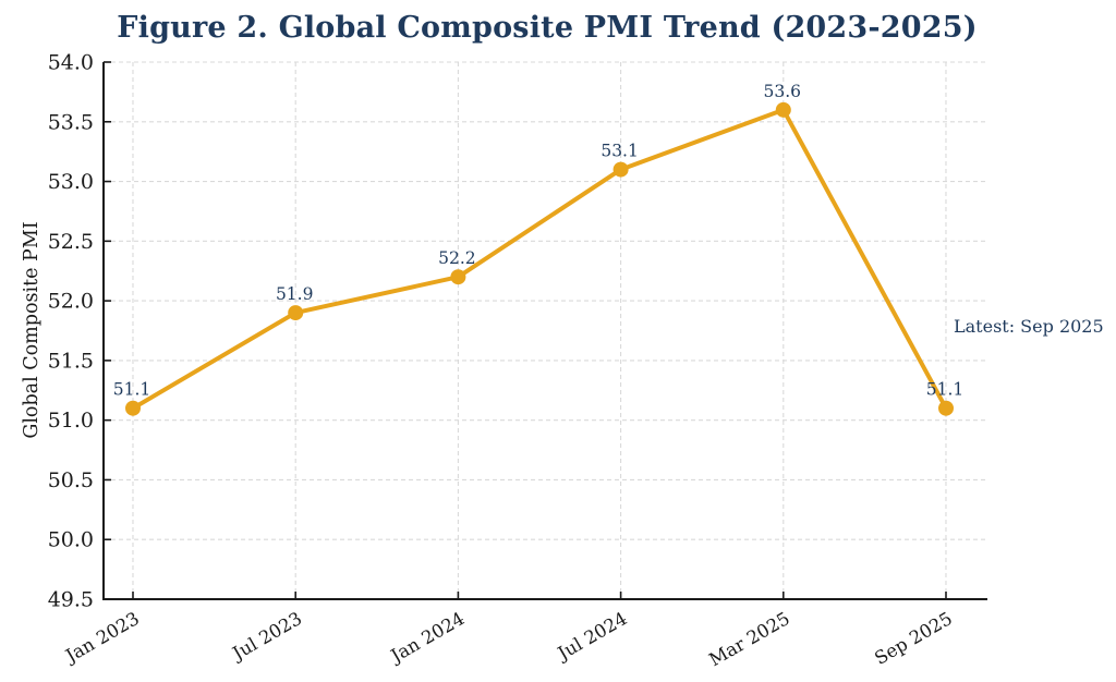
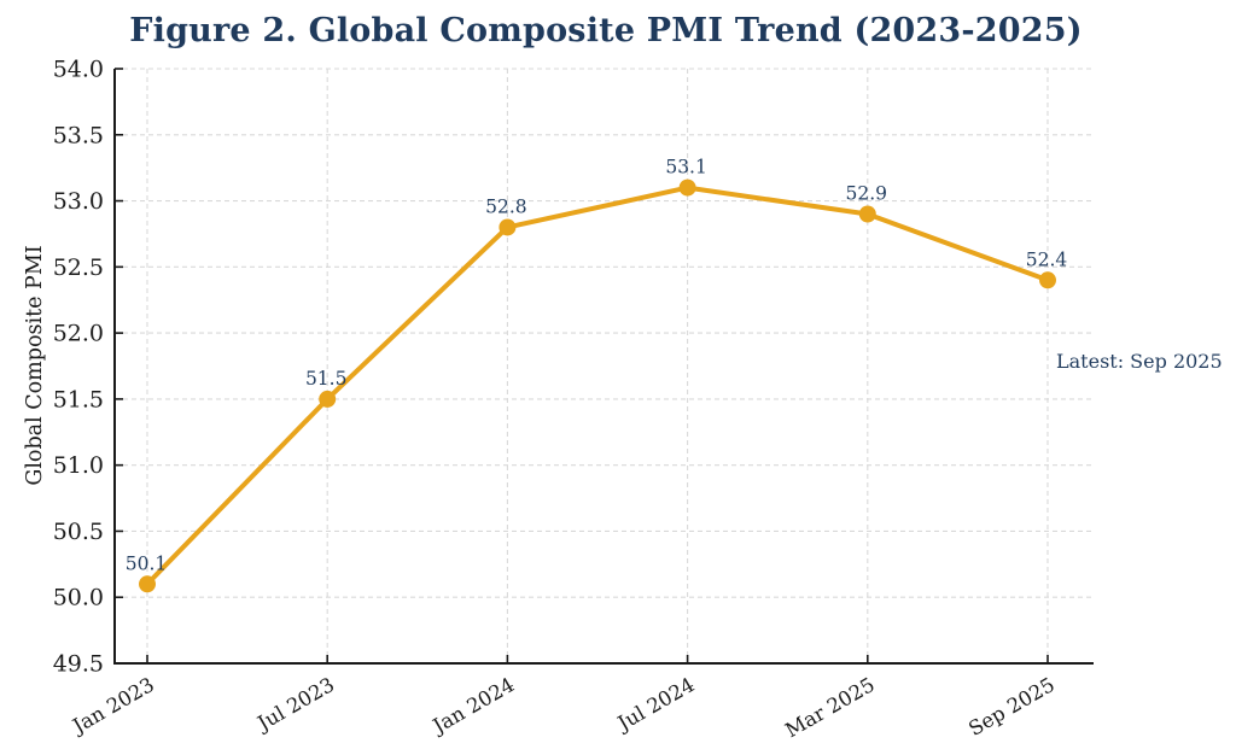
Jan 2023: 51.1 -> 50.1
Jul 2023: 51.9 -> 51.5
Jan 2024: 52.2 -> 52.8
Mar 2025: 53.6 -> 52.9
Sep 2025: 51.1 -> 52.4
